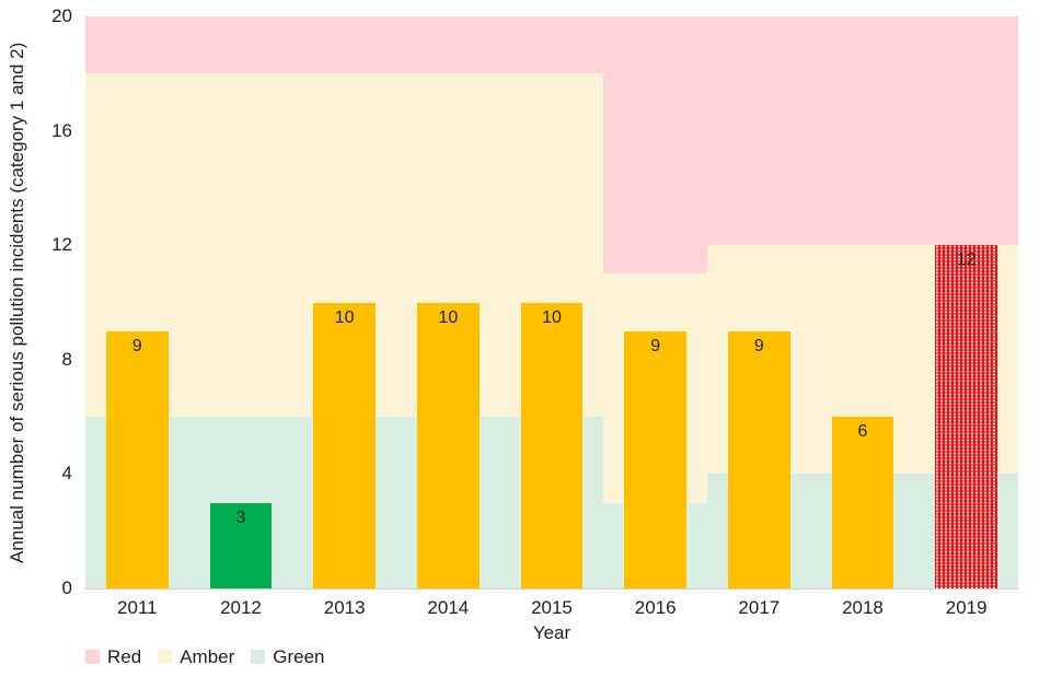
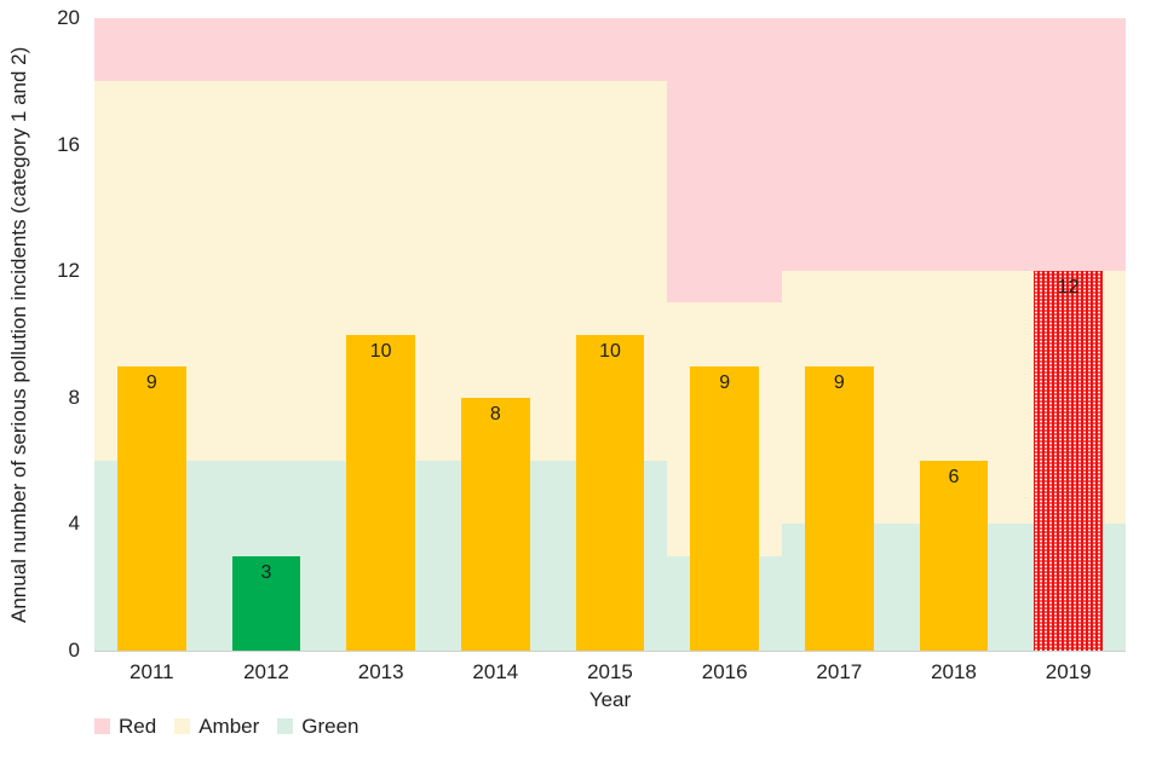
2014: 10 -> 8
